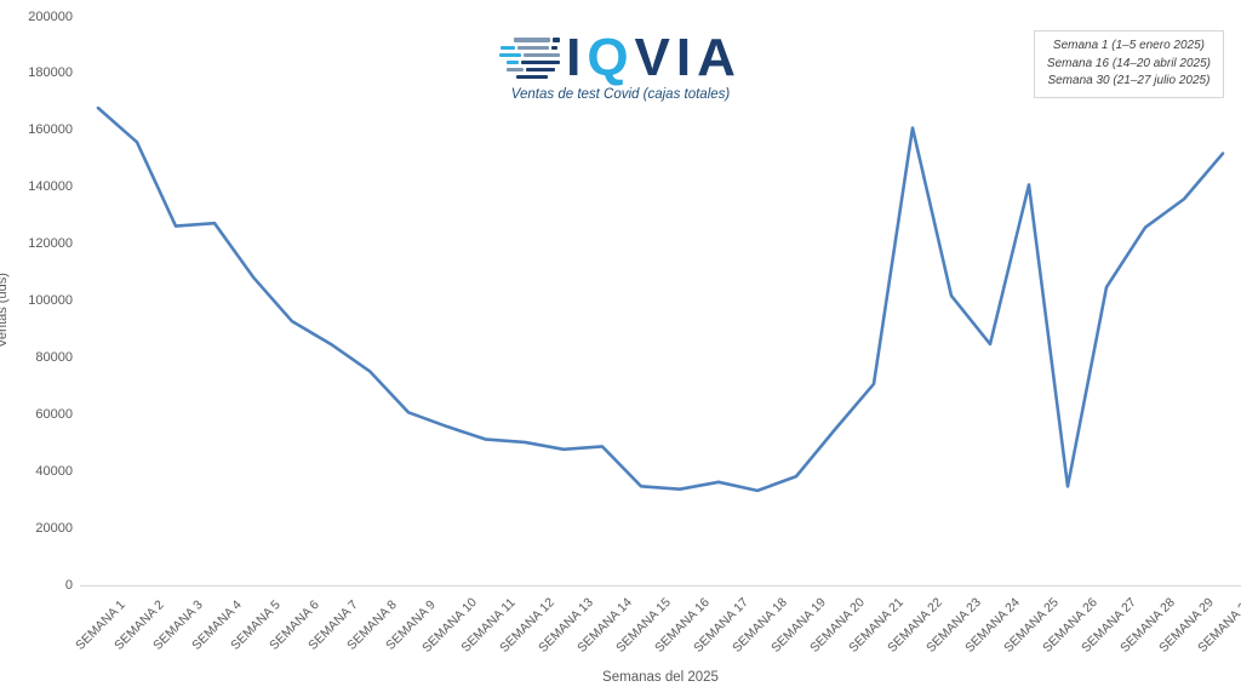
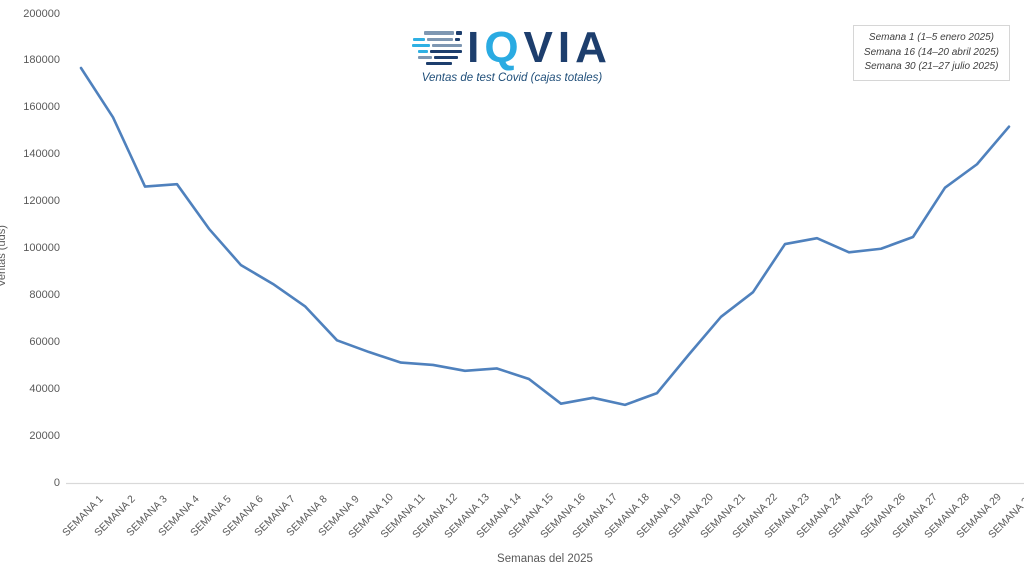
SEMANA 1: 168000 -> 177000
SEMANA 15: 35000 -> 44000
SEMANA 22: 161000 -> 82000
SEMANA 24: 85000 -> 104000
SEMANA 25: 141000 -> 98000
SEMANA 26: 35000 -> 100000
